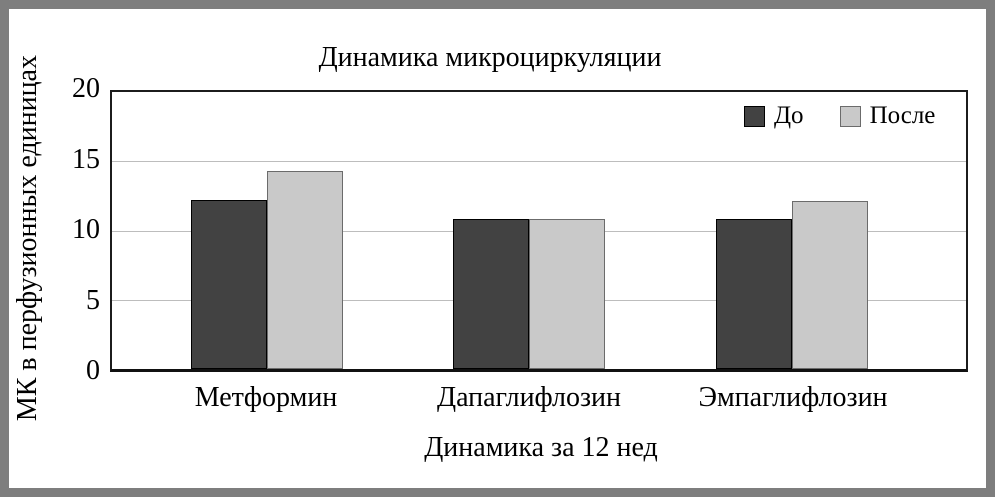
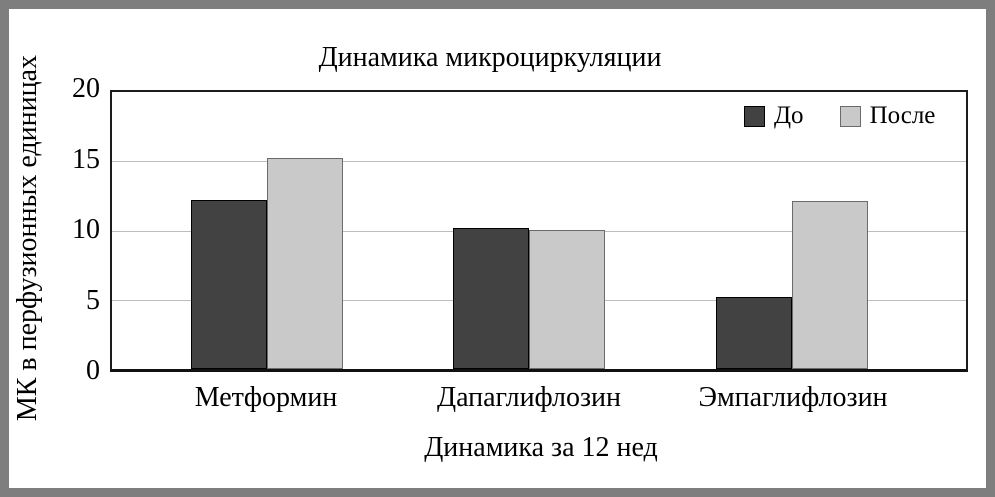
После/Метформин: 14.3 -> 15.2
До/Дапаглифлозин: 10.8 -> 10.2
После/Дапаглифлозин: 10.8 -> 10.0
До/Эмпаглифлозин: 10.8 -> 5.2
